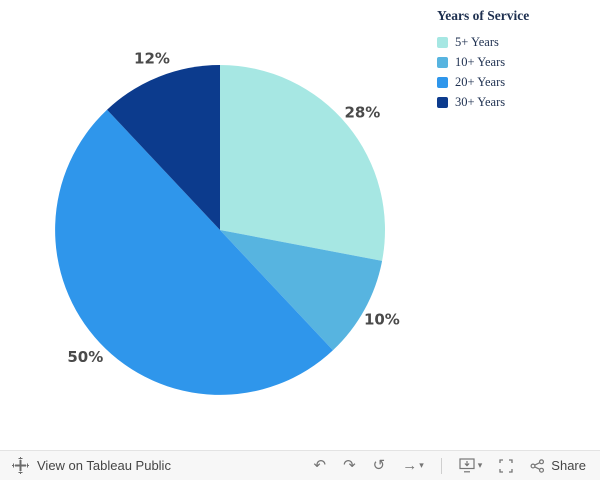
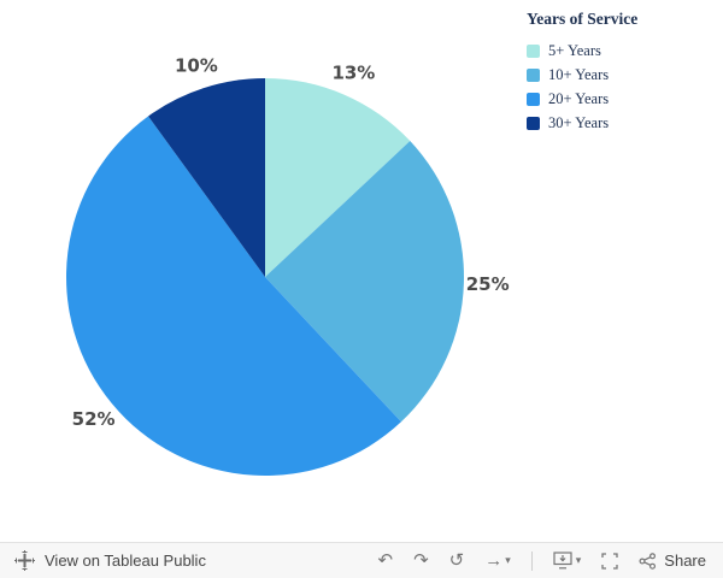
5+ Years: 28% -> 13%
10+ Years: 10% -> 25%
20+ Years: 50% -> 52%
30+ Years: 12% -> 10%
